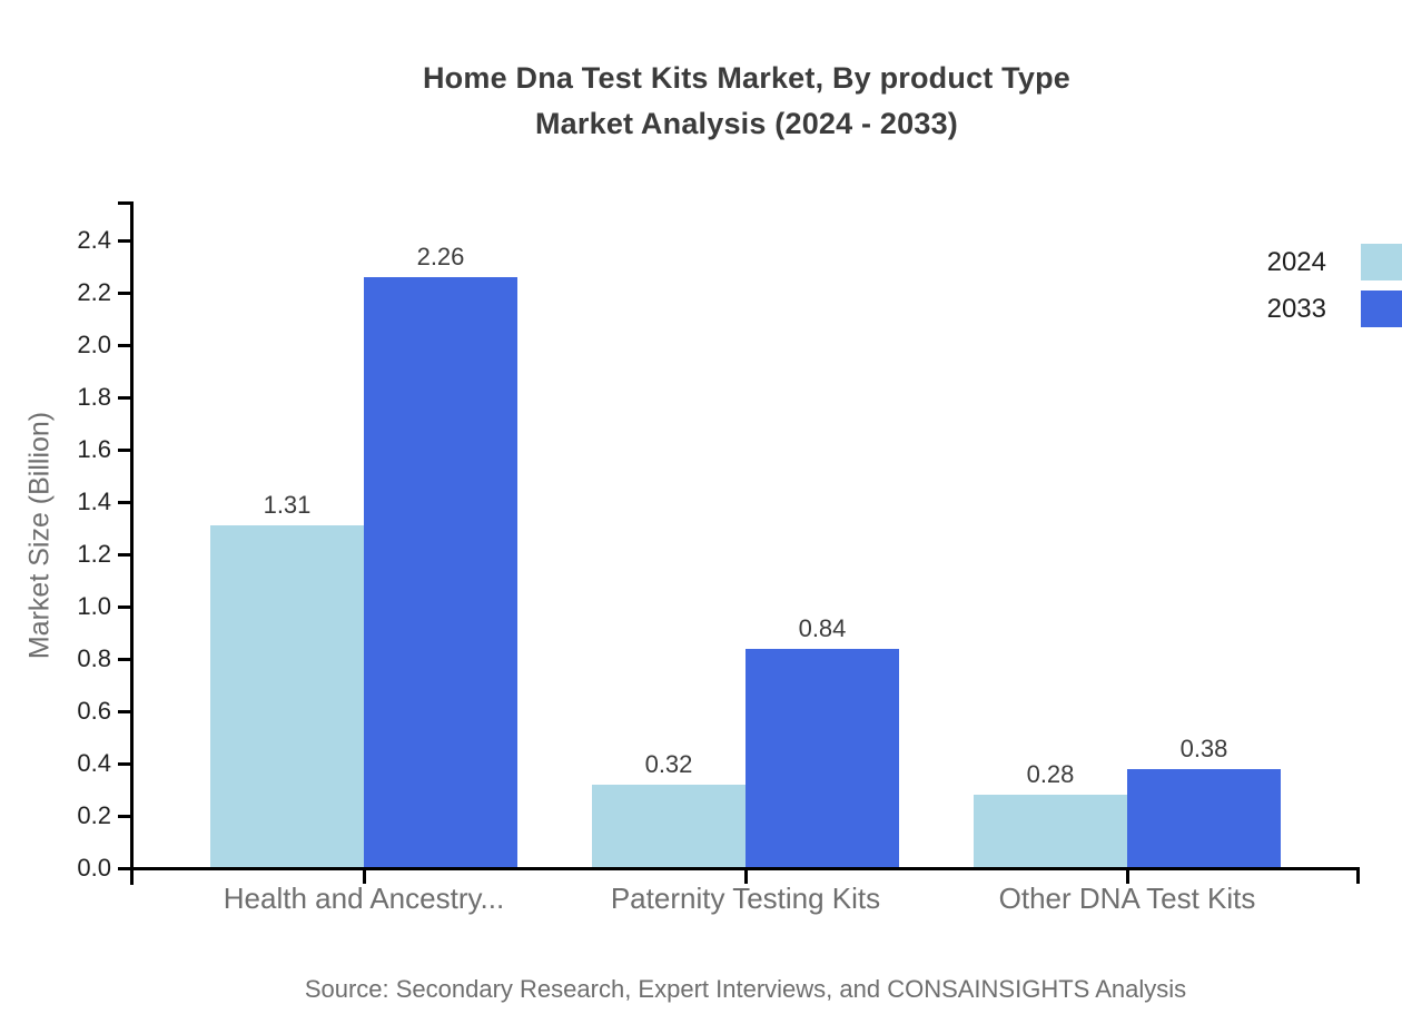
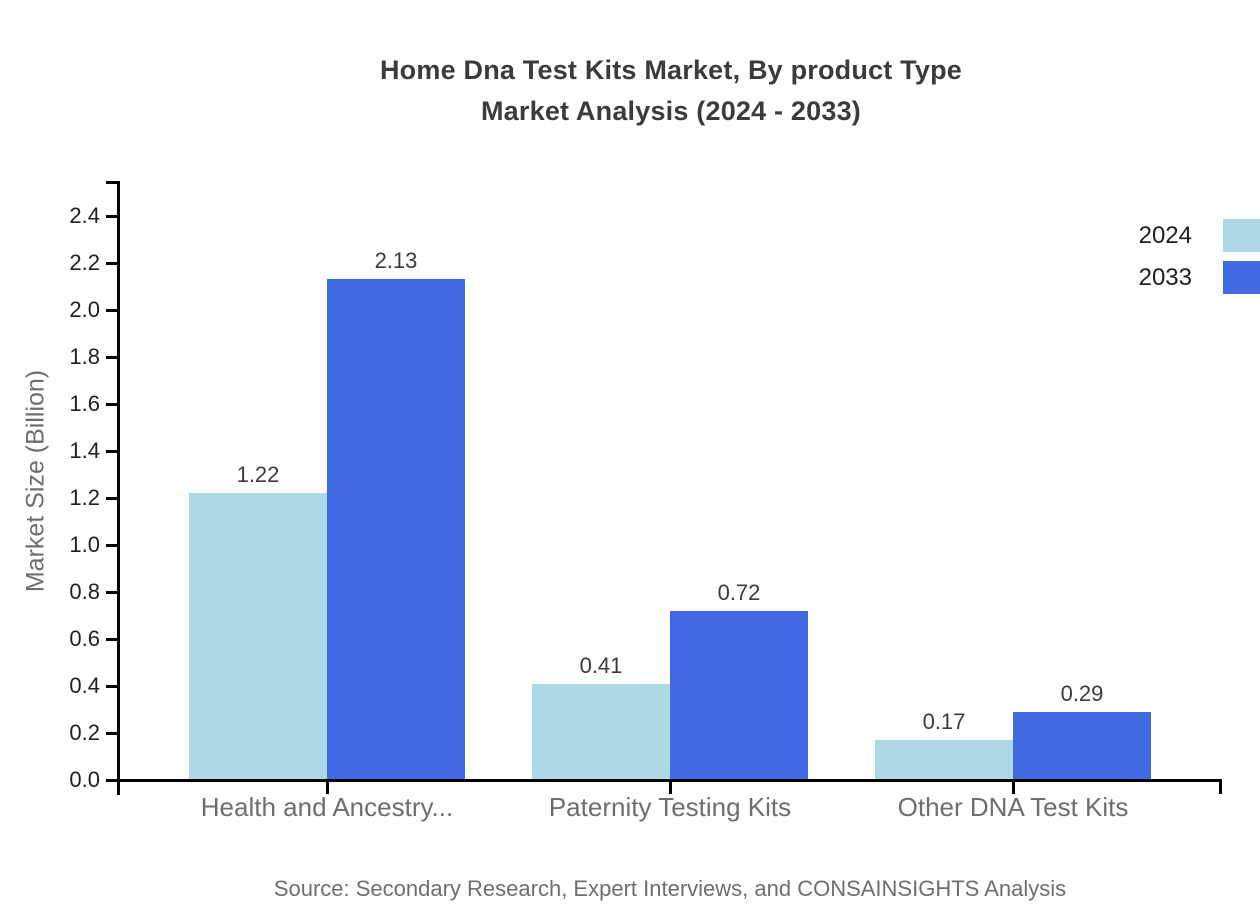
2024/Health and Ancestry...: 1.31 -> 1.22
2033/Health and Ancestry...: 2.26 -> 2.13
2024/Paternity Testing Kits: 0.32 -> 0.41
2033/Paternity Testing Kits: 0.84 -> 0.72
2024/Other DNA Test Kits: 0.28 -> 0.17
2033/Other DNA Test Kits: 0.38 -> 0.29
